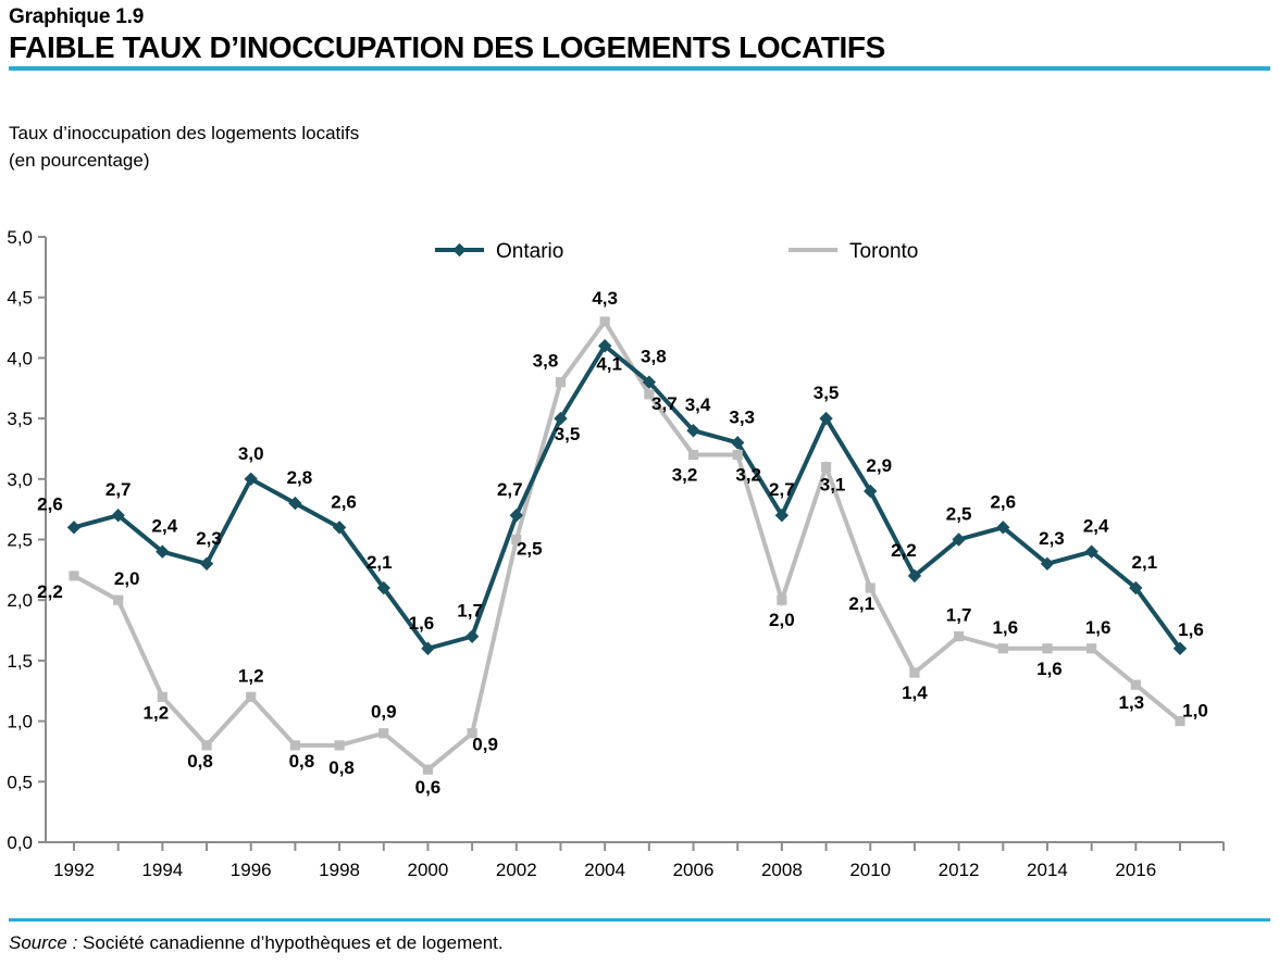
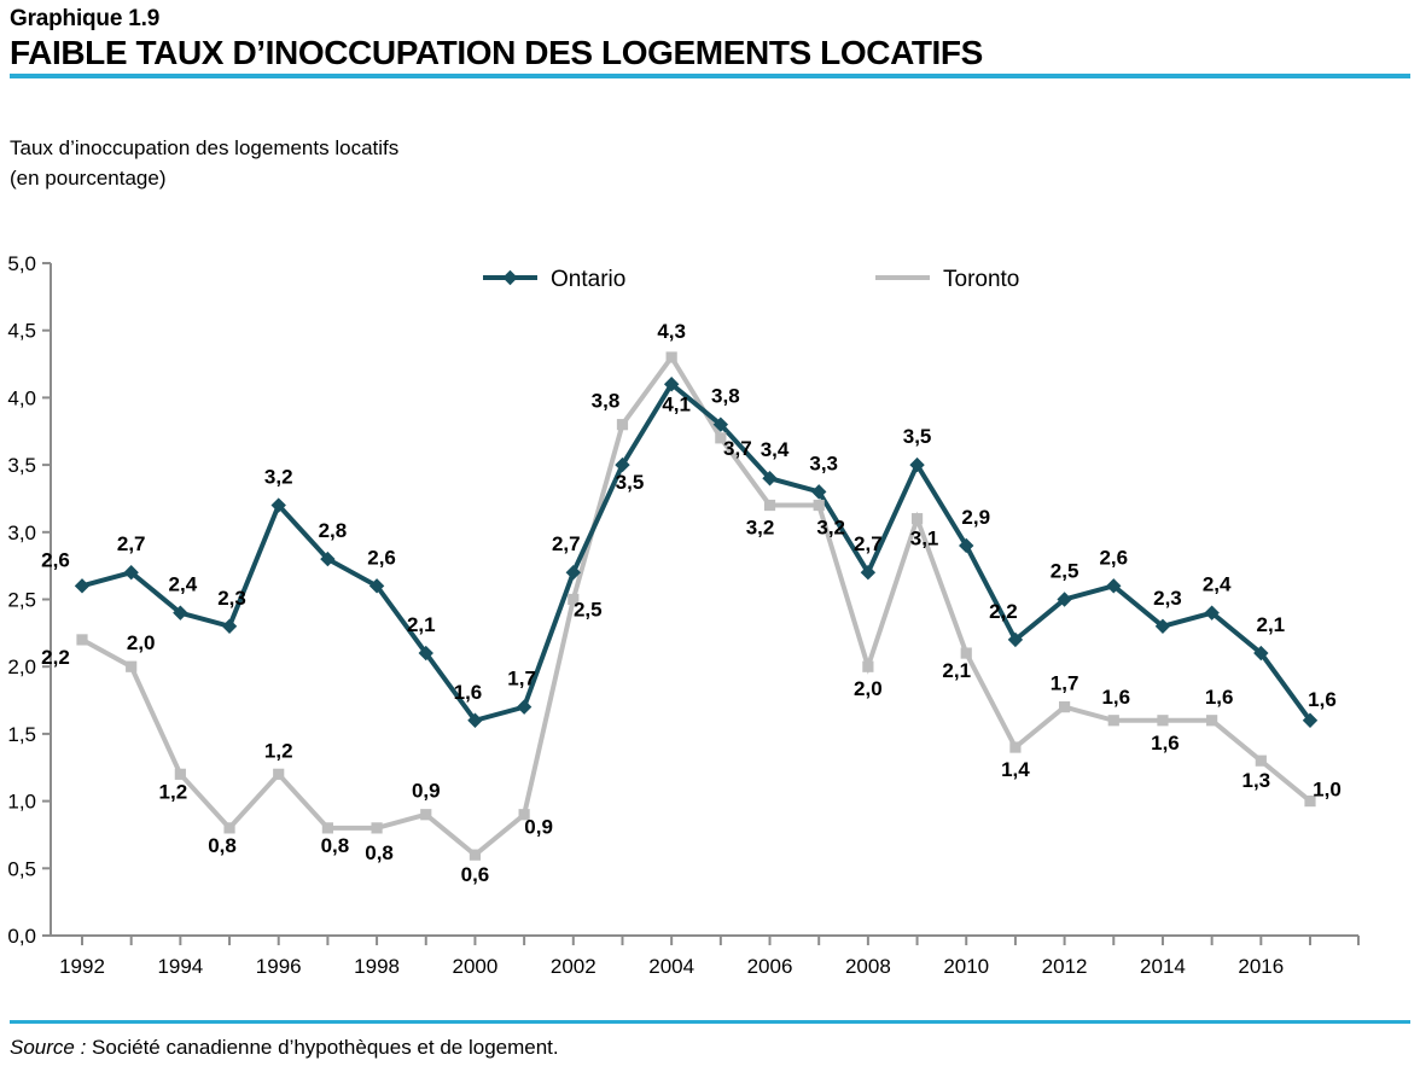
Ontario/1996: 3,0 -> 3,2
